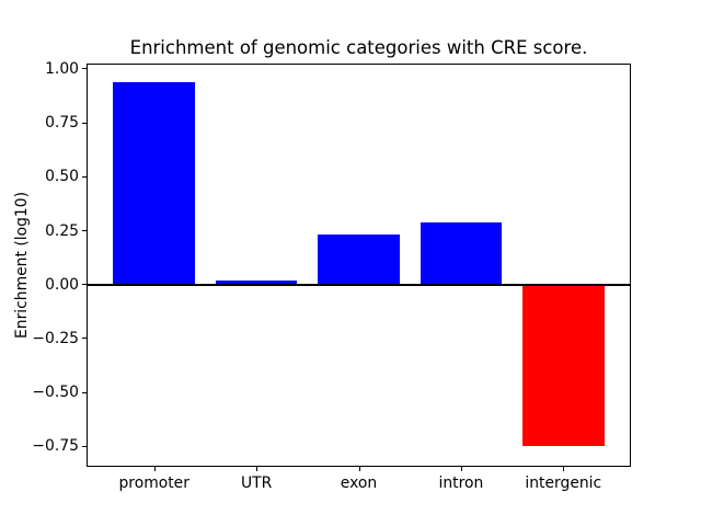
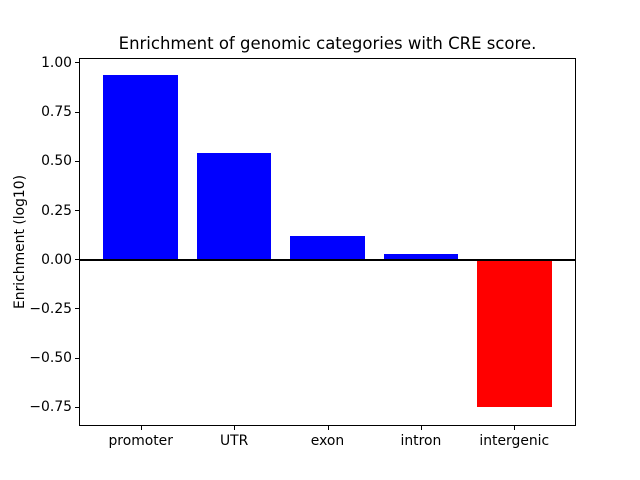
UTR: 0.02 -> 0.54
exon: 0.23 -> 0.12
intron: 0.29 -> 0.03
